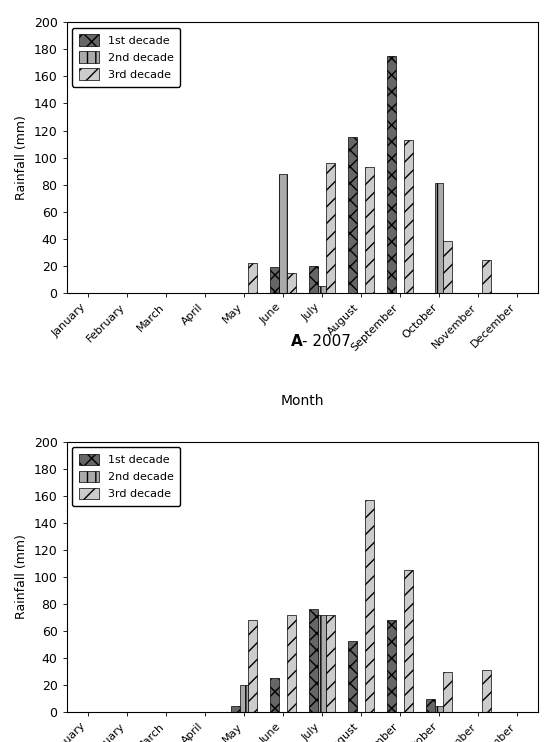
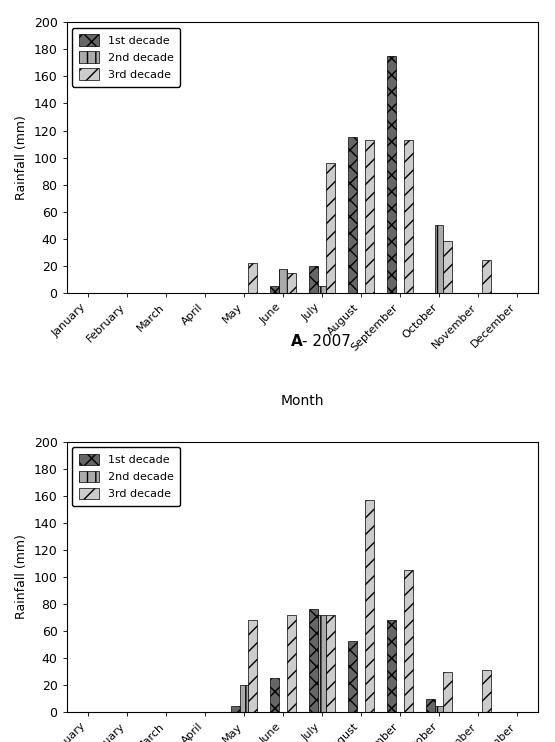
1st decade/June: 19 -> 5
2nd decade/June: 88 -> 18
3rd decade/August: 93 -> 113
2nd decade/October: 81 -> 50
